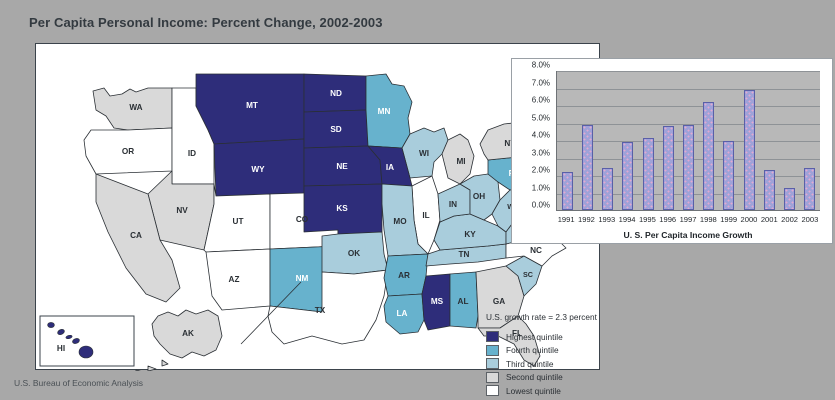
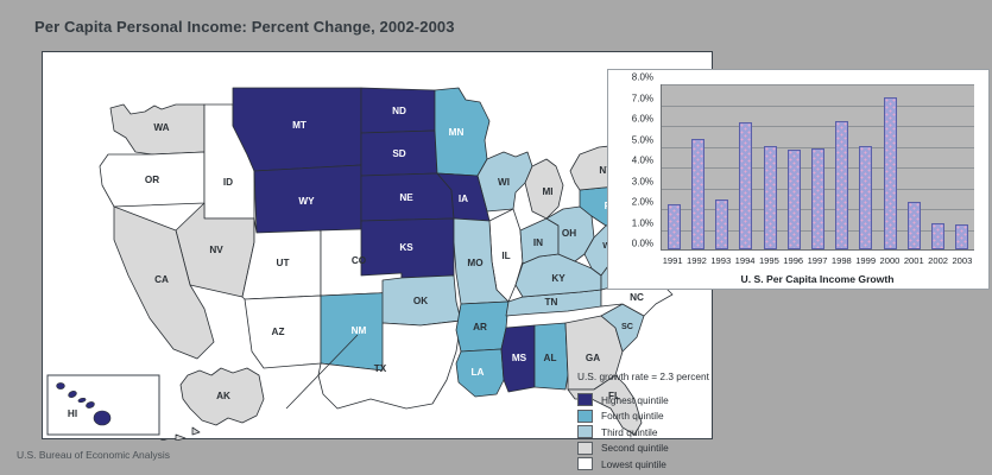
1992: 4.8% -> 5.3%
1994: 3.9% -> 6.1%
1995: 4.1% -> 5.0%
1999: 4.0% -> 5.0%
2000: 6.8% -> 7.3%
2003: 2.4% -> 1.2%
